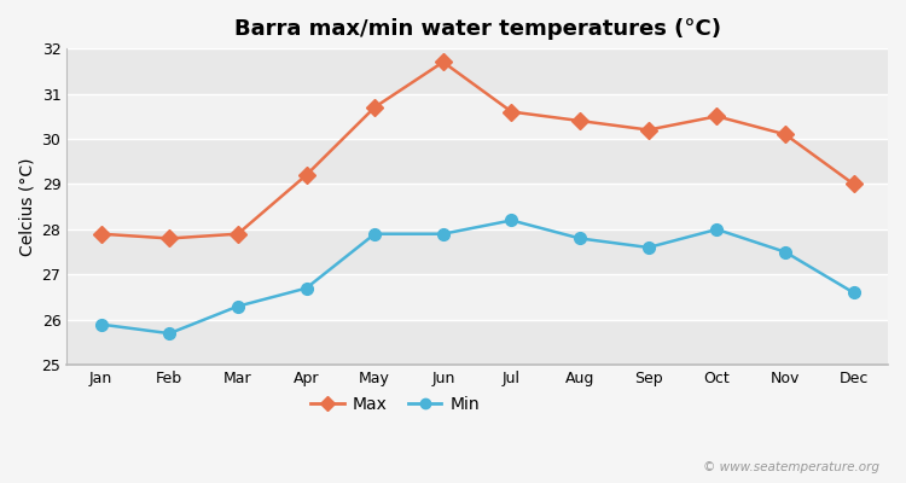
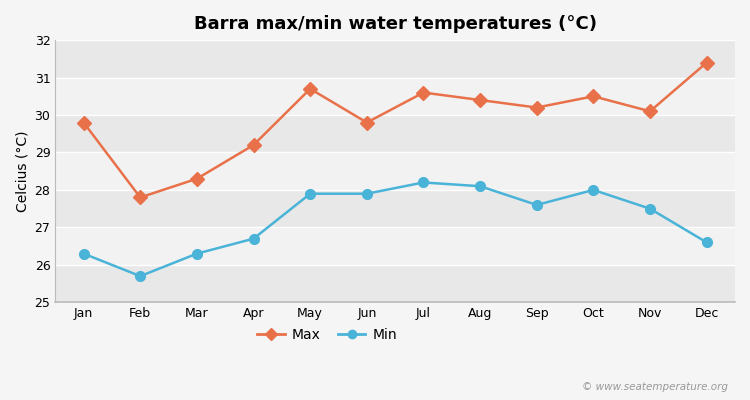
Max/Jan: 27.9 -> 29.8
Min/Jan: 25.9 -> 26.3
Max/Mar: 27.9 -> 28.3
Max/Jun: 31.7 -> 29.8
Min/Aug: 27.8 -> 28.1
Max/Dec: 29.0 -> 31.4
